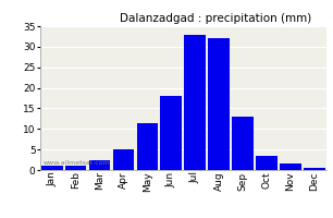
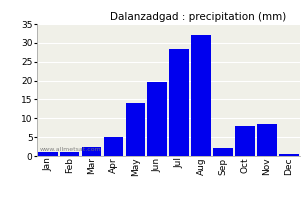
May: 11.5 -> 14.0
Jun: 18.0 -> 19.5
Jul: 33.0 -> 28.5
Sep: 13.0 -> 2.0
Oct: 3.5 -> 8.0
Nov: 1.5 -> 8.5
